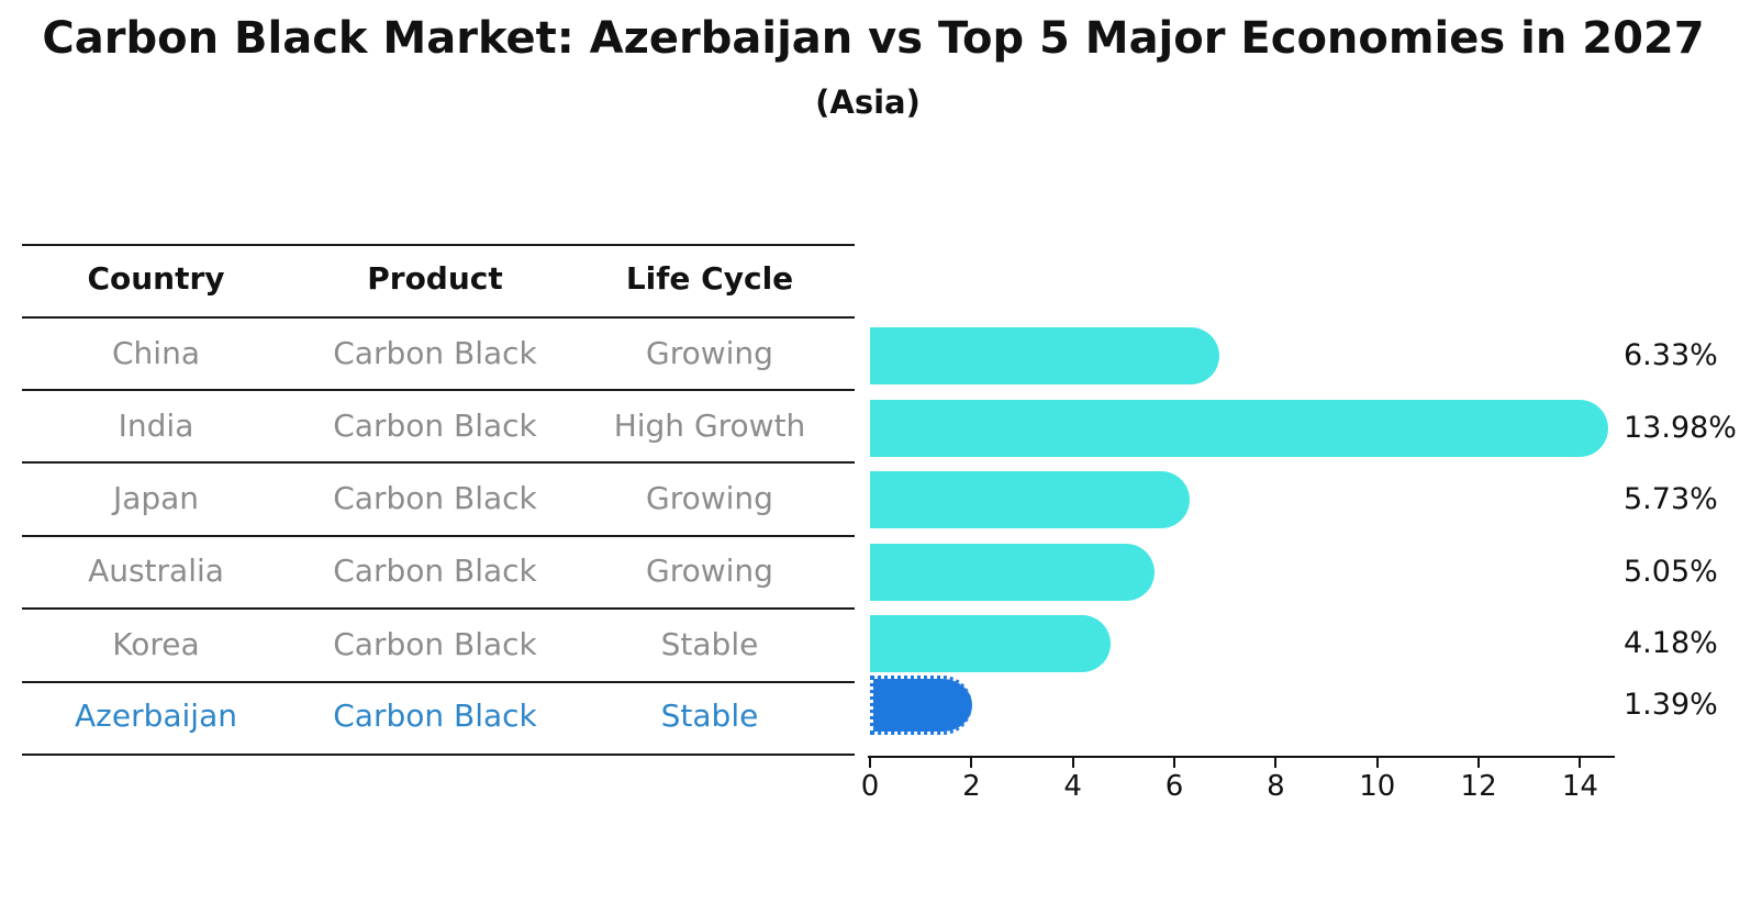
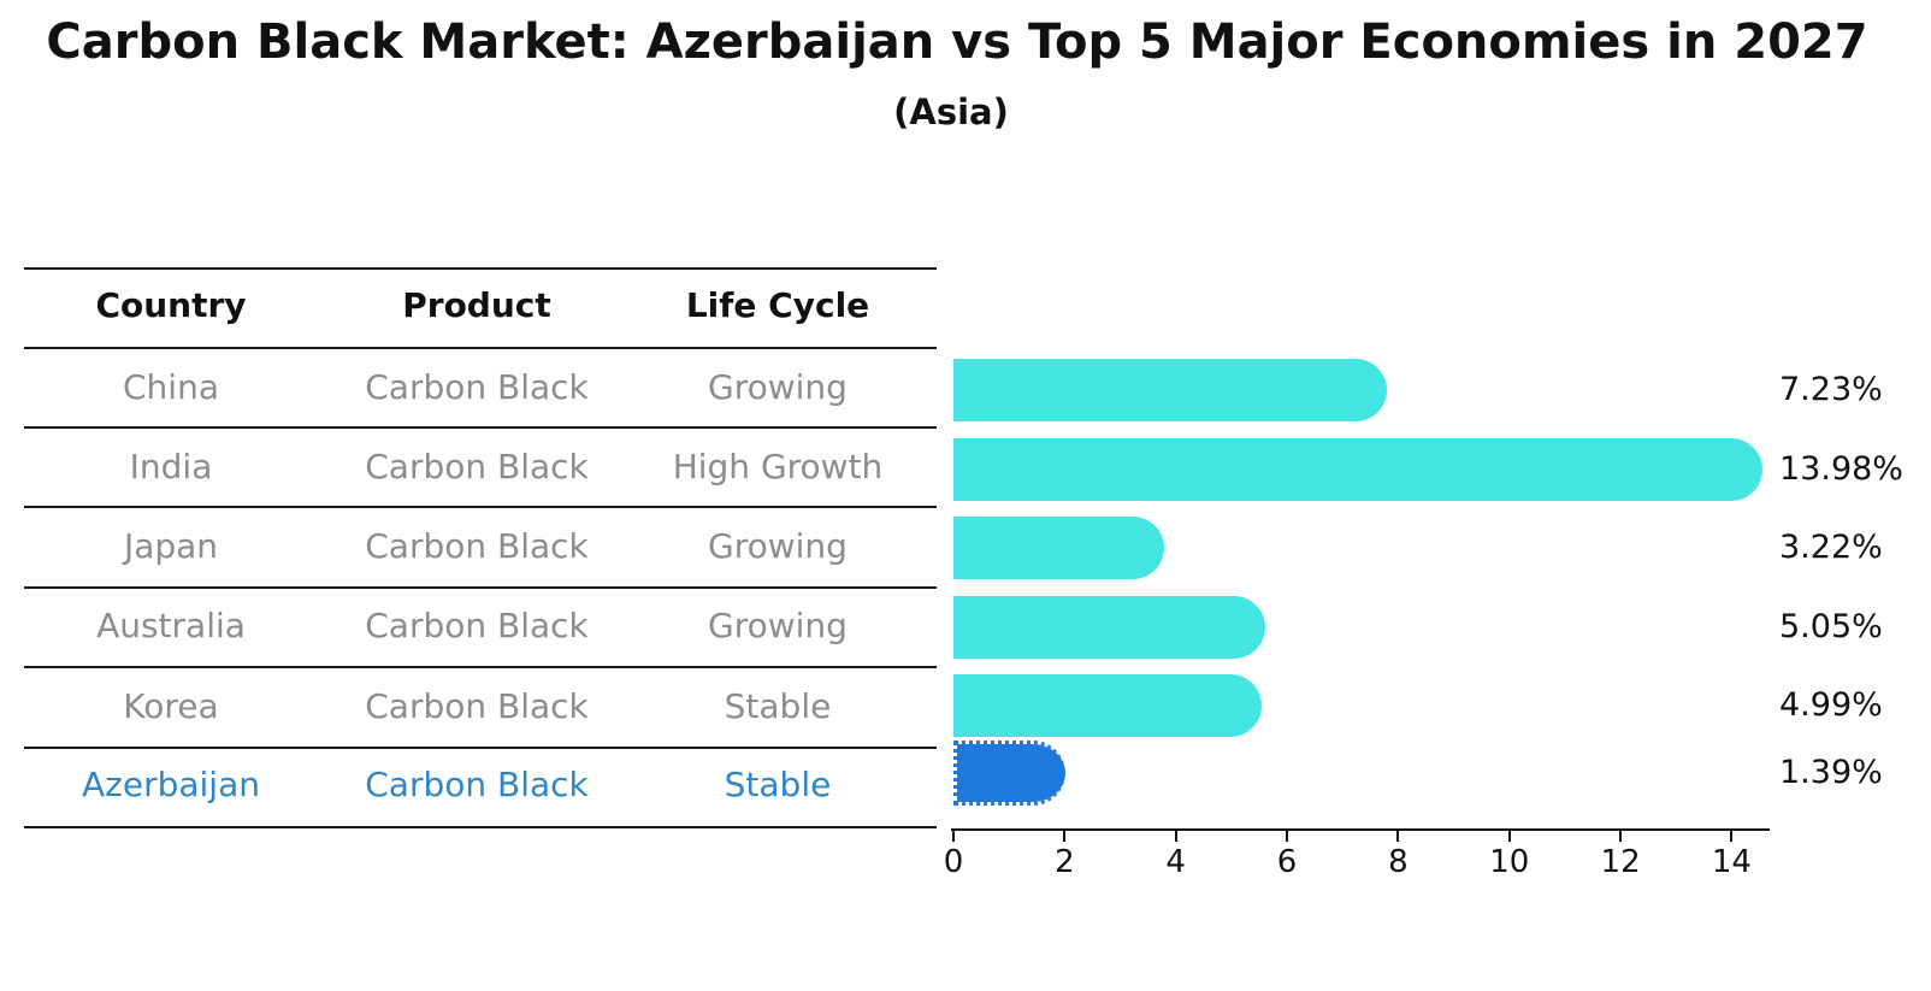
China: 6.33% -> 7.23%
Japan: 5.73% -> 3.22%
Korea: 4.18% -> 4.99%
